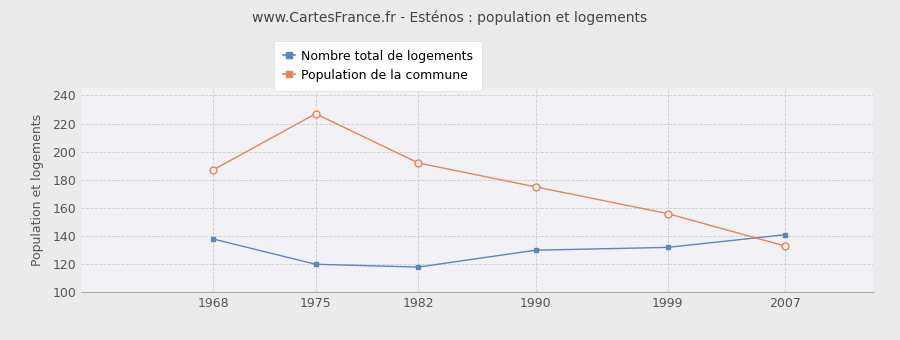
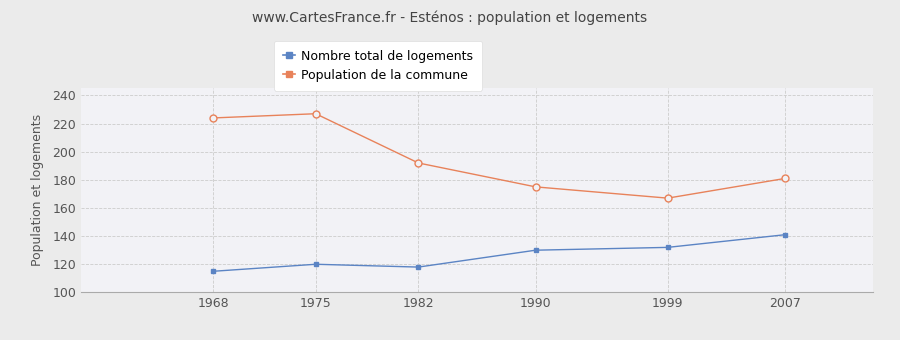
Nombre total de logements/1968: 138 -> 115
Population de la commune/1968: 187 -> 224
Population de la commune/1999: 156 -> 167
Population de la commune/2007: 133 -> 181
